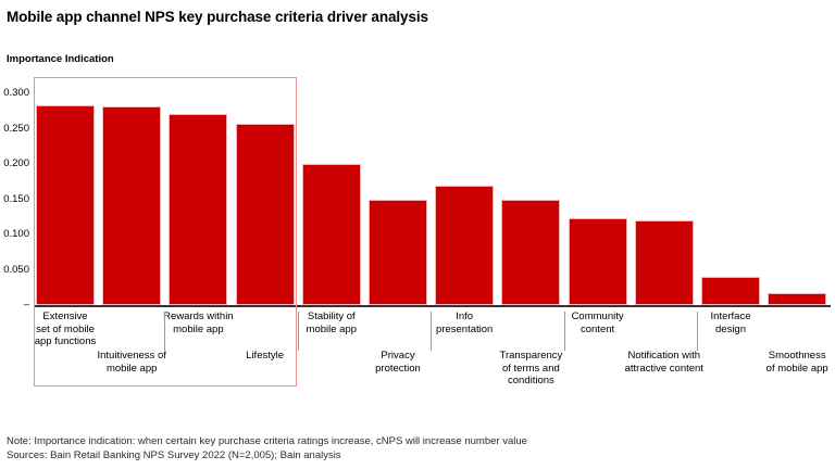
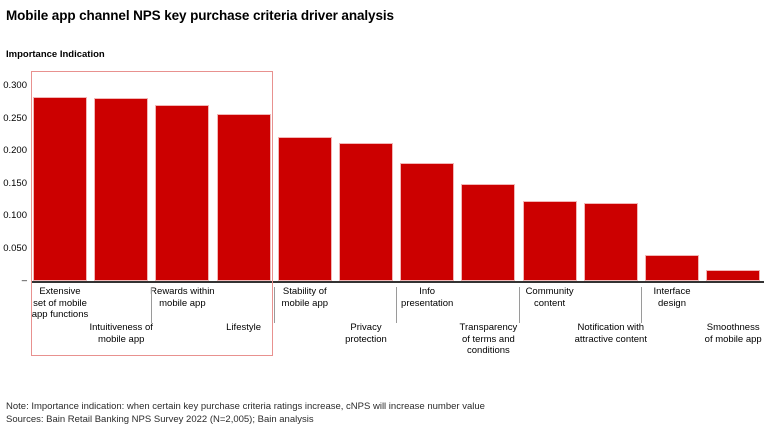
Stability of mobile app: 0.20 -> 0.22
Privacy protection: 0.15 -> 0.21
Info presentation: 0.17 -> 0.18
